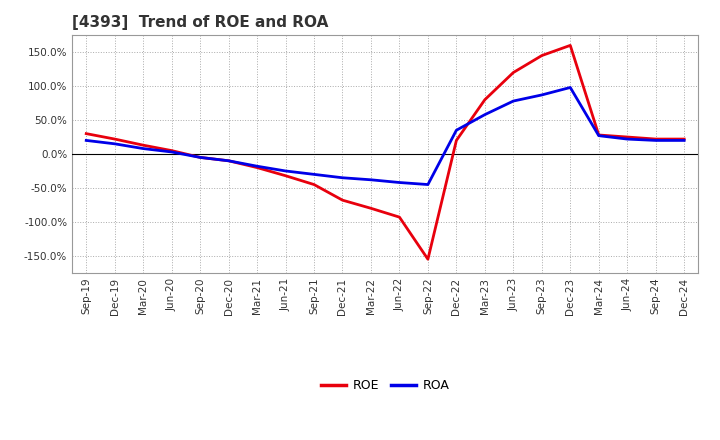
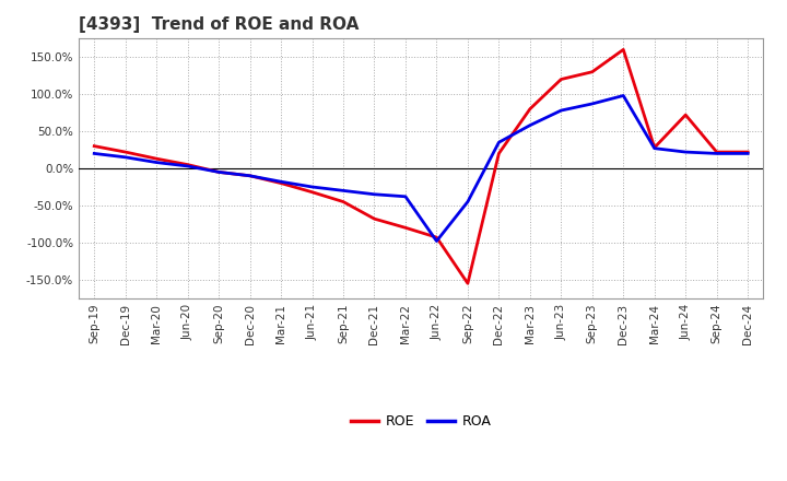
ROA/Jun-22: -42% -> -98%
ROE/Sep-23: 145% -> 130%
ROE/Jun-24: 25% -> 72%
